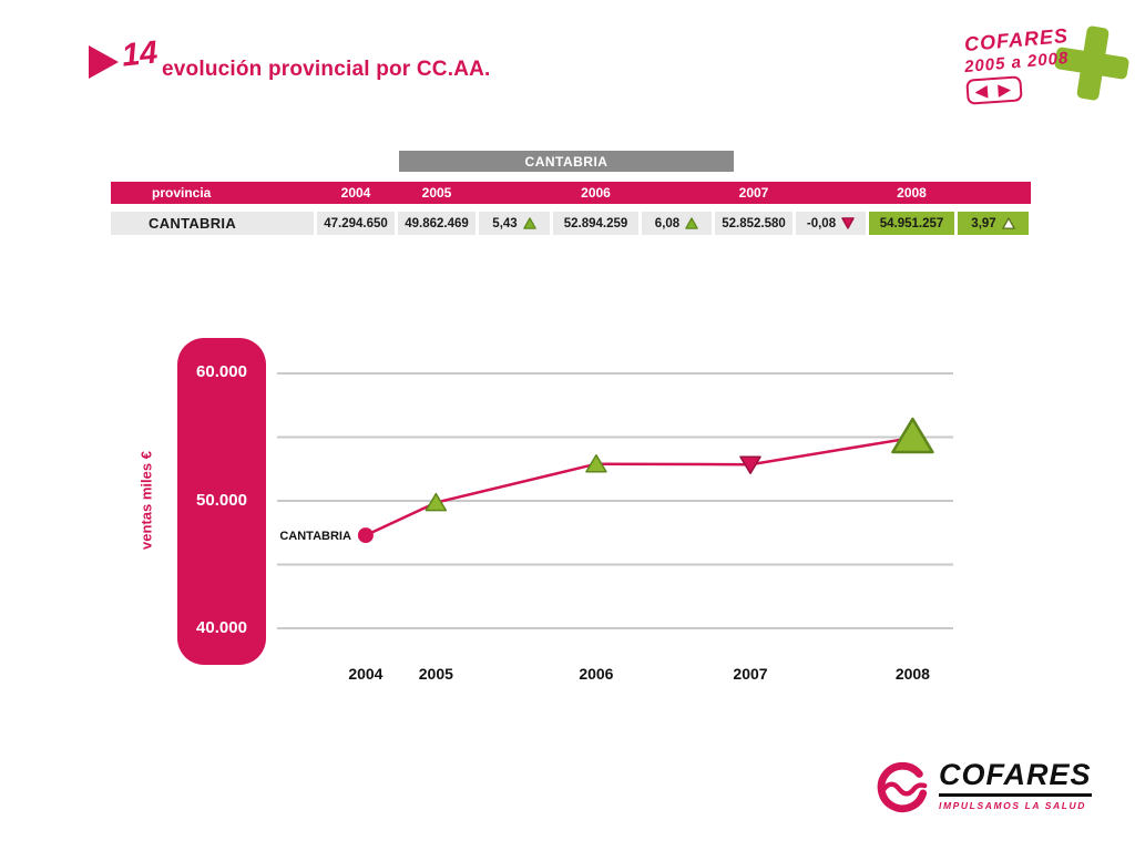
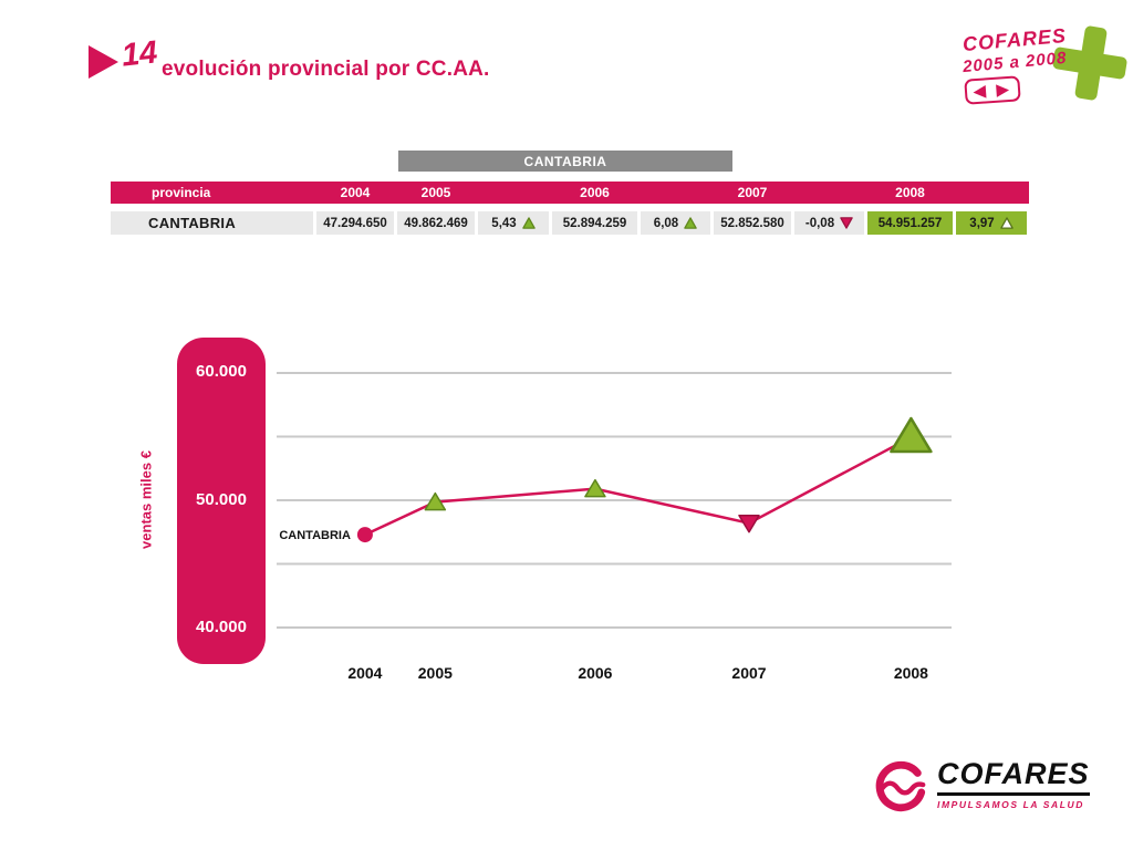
2006: 52900 -> 50900
2007: 52900 -> 48200
